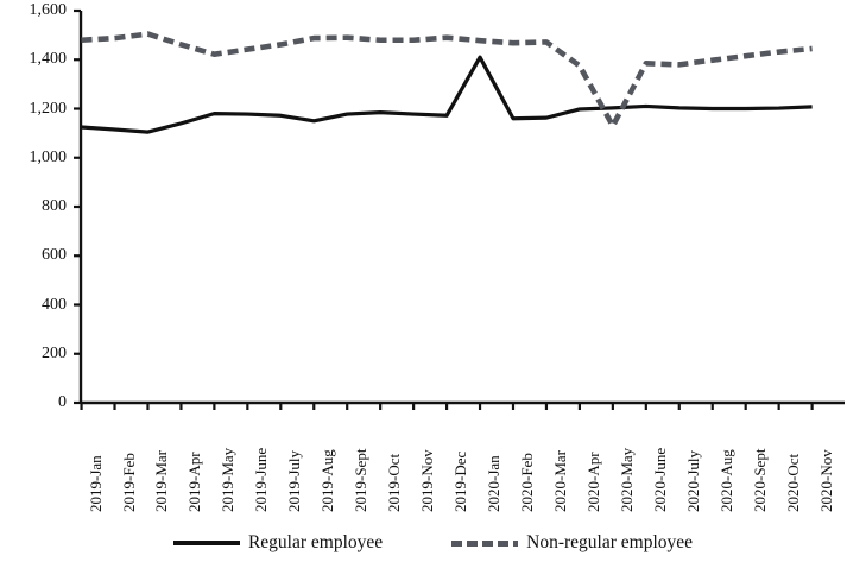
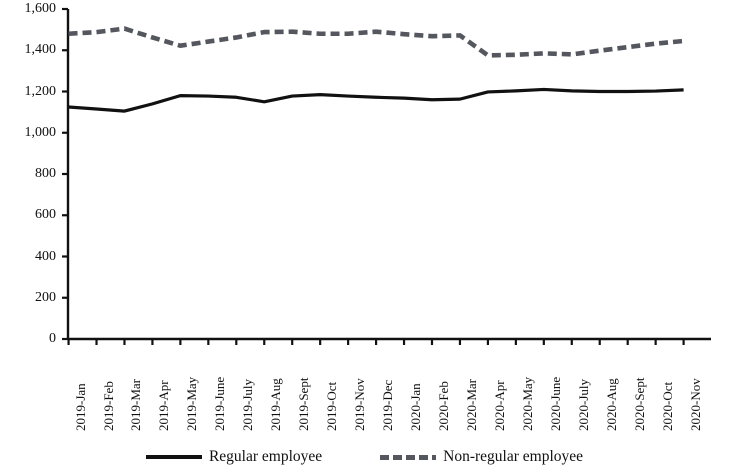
Regular employee/2020-Jan: 1410 -> 1170
Non-regular employee/2020-May: 1130 -> 1380
